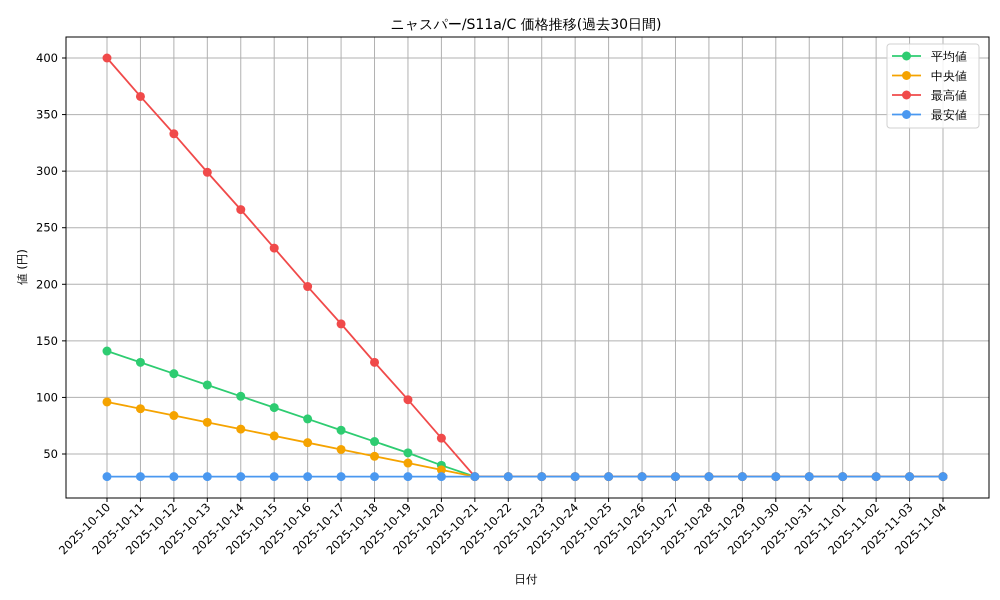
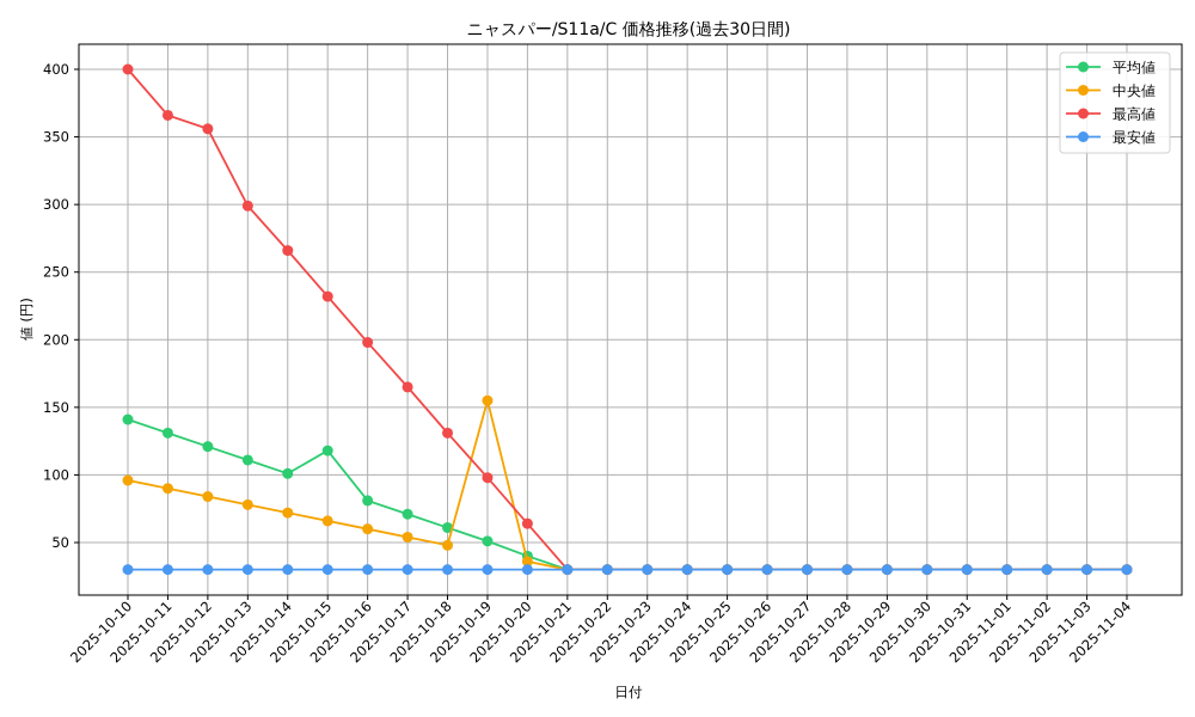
最高値/2025-10-12: 333 -> 356
平均値/2025-10-15: 91 -> 118
中央値/2025-10-19: 42 -> 155
